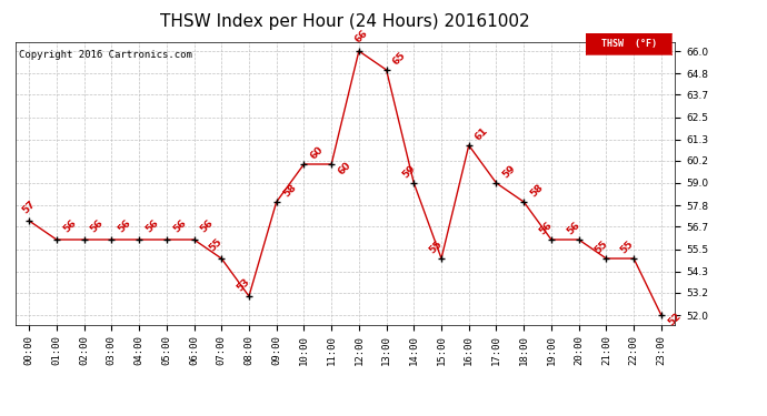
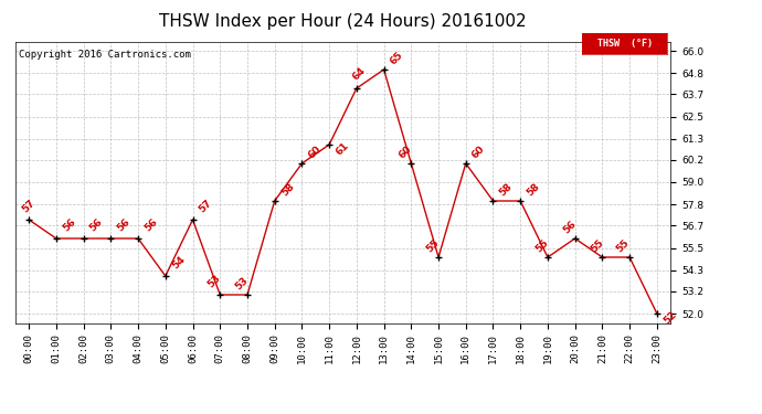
05:00: 56 -> 54
06:00: 56 -> 57
07:00: 55 -> 53
11:00: 60 -> 61
12:00: 66 -> 64
14:00: 59 -> 60
16:00: 61 -> 60
17:00: 59 -> 58
19:00: 56 -> 55
